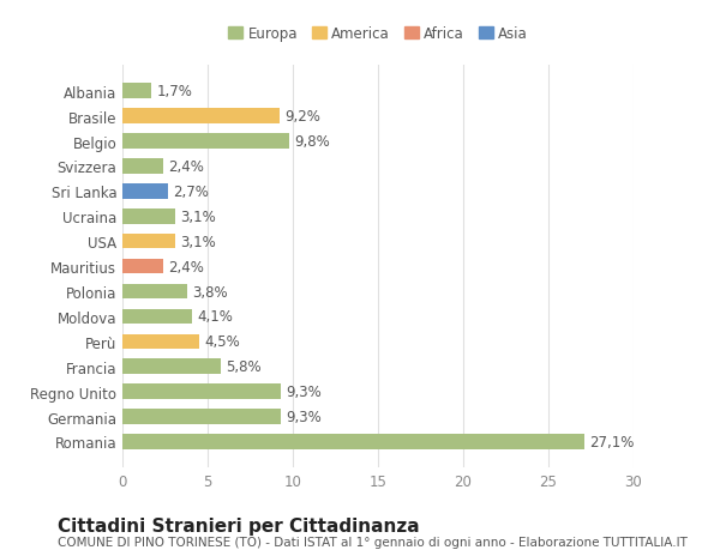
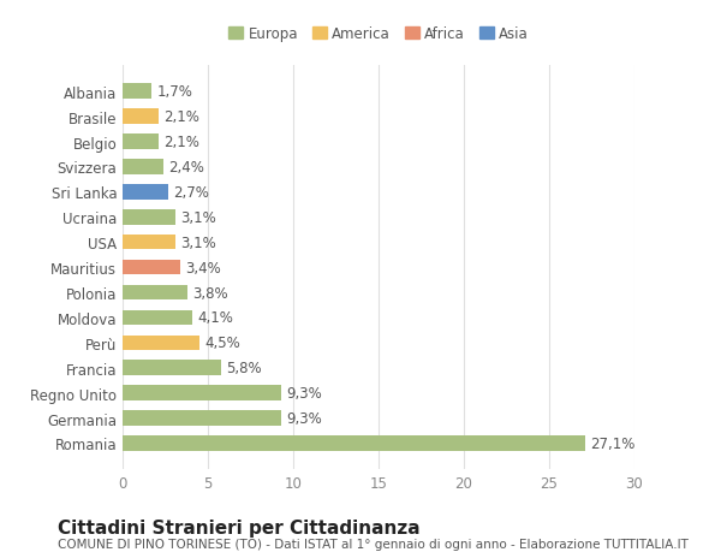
Brasile: 9,2% -> 2,1%
Belgio: 9,8% -> 2,1%
Mauritius: 2,4% -> 3,4%
